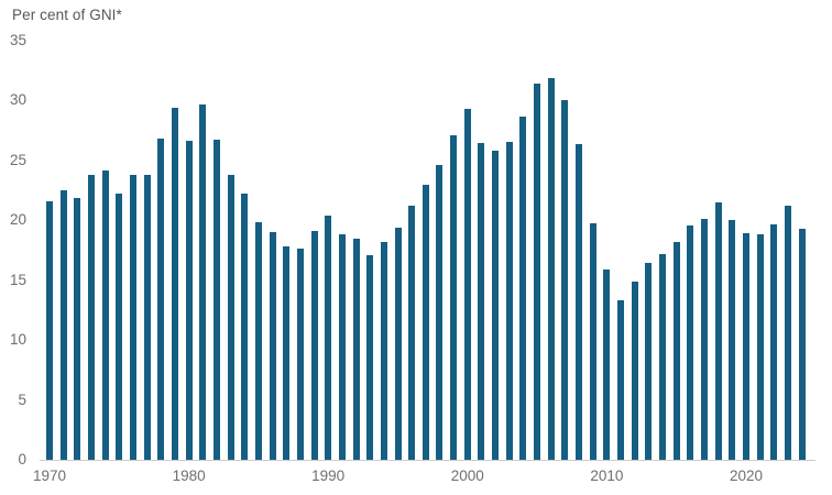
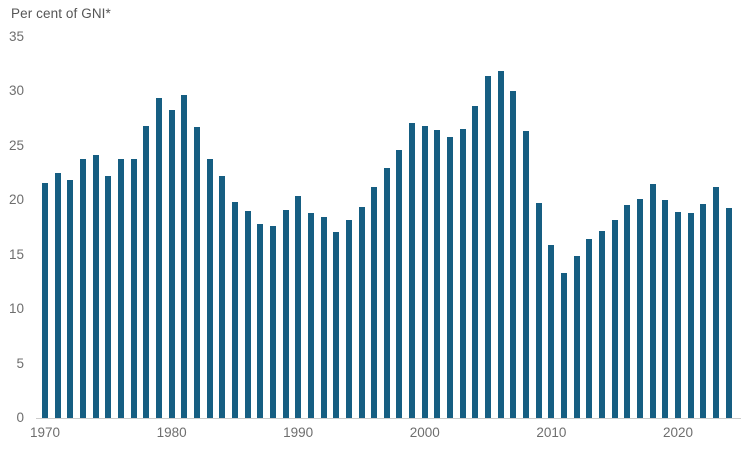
1980: 26.6 -> 28.3
2000: 29.3 -> 26.8
